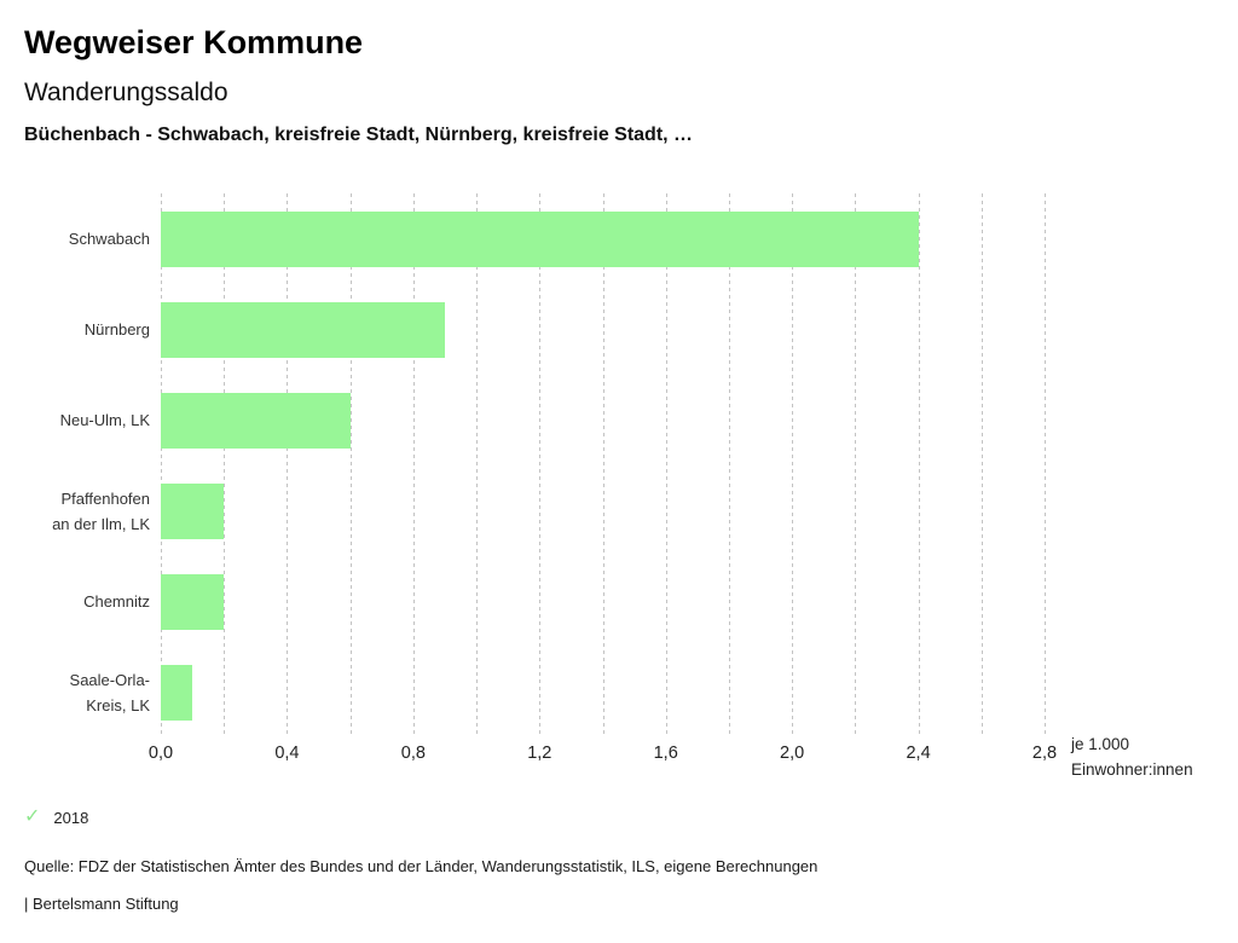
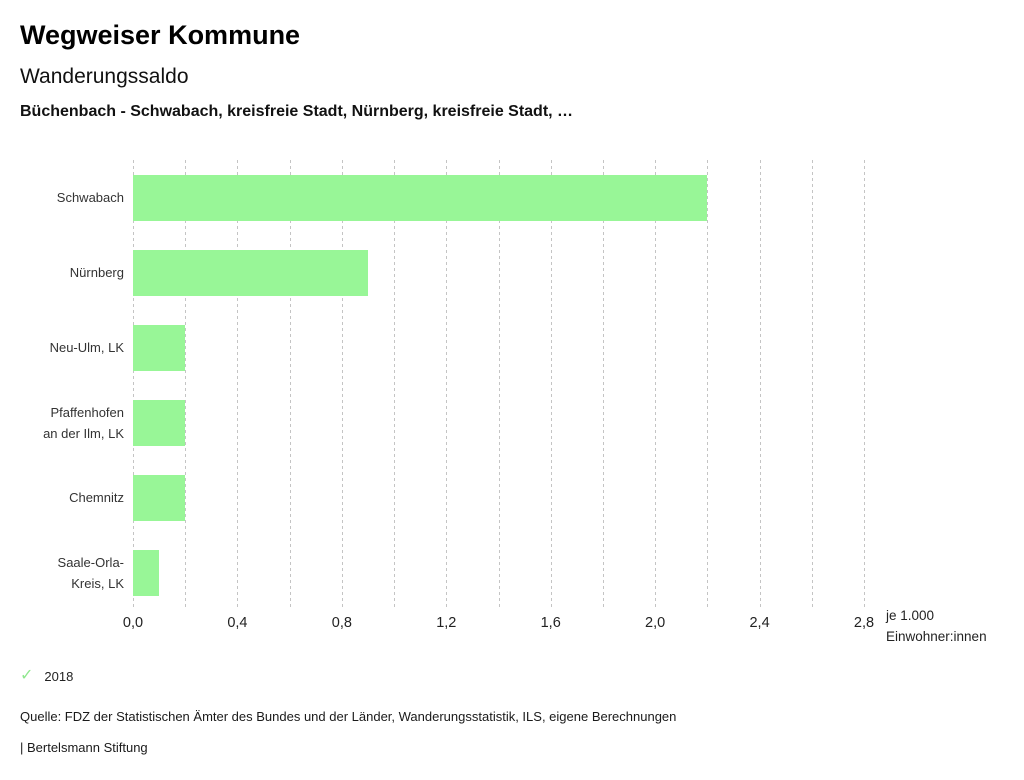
Schwabach: 2,4 -> 2,2
Neu-Ulm, LK: 0,6 -> 0,2
